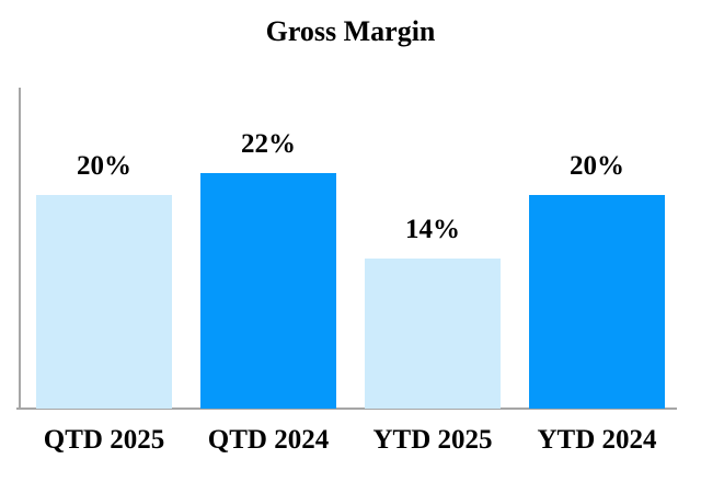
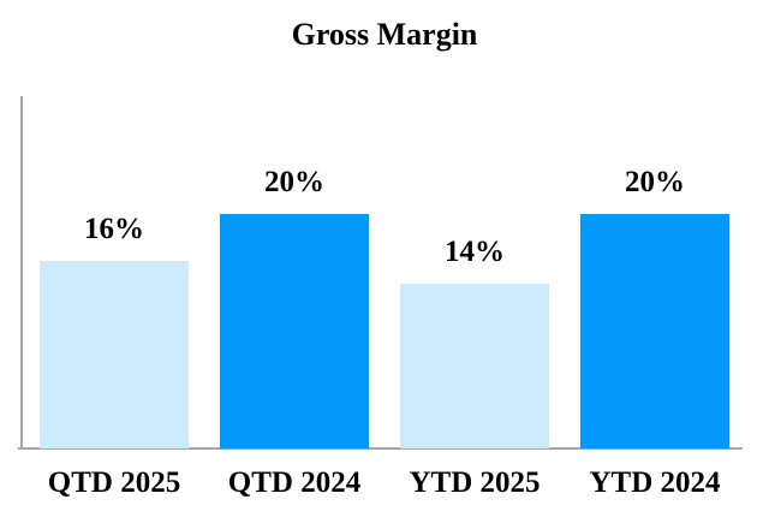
QTD 2025: 20% -> 16%
QTD 2024: 22% -> 20%
